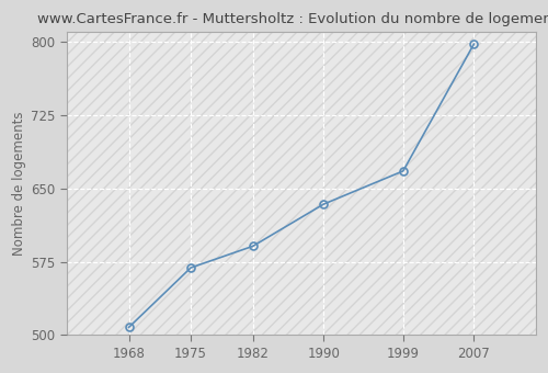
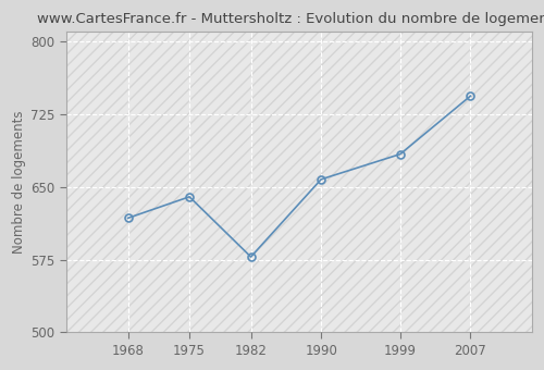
1968: 508 -> 618
1975: 569 -> 640
1982: 591 -> 578
1990: 634 -> 658
1999: 668 -> 684
2007: 798 -> 744
